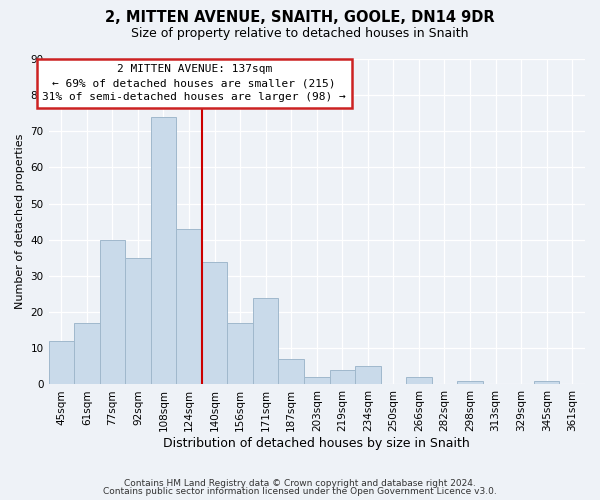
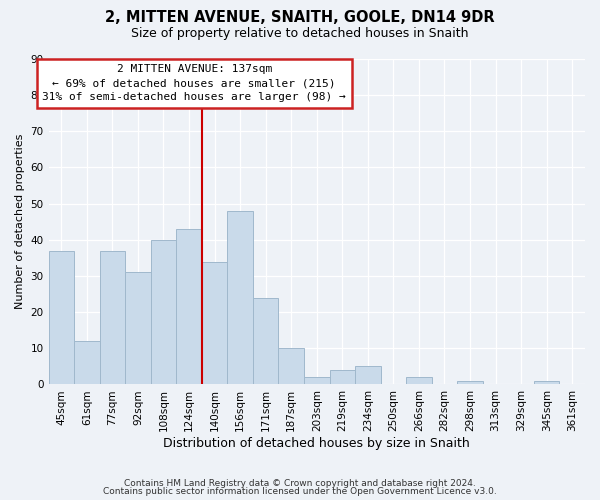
45sqm: 12 -> 37
61sqm: 17 -> 12
77sqm: 40 -> 37
92sqm: 35 -> 31
108sqm: 74 -> 40
156sqm: 17 -> 48
187sqm: 7 -> 10
